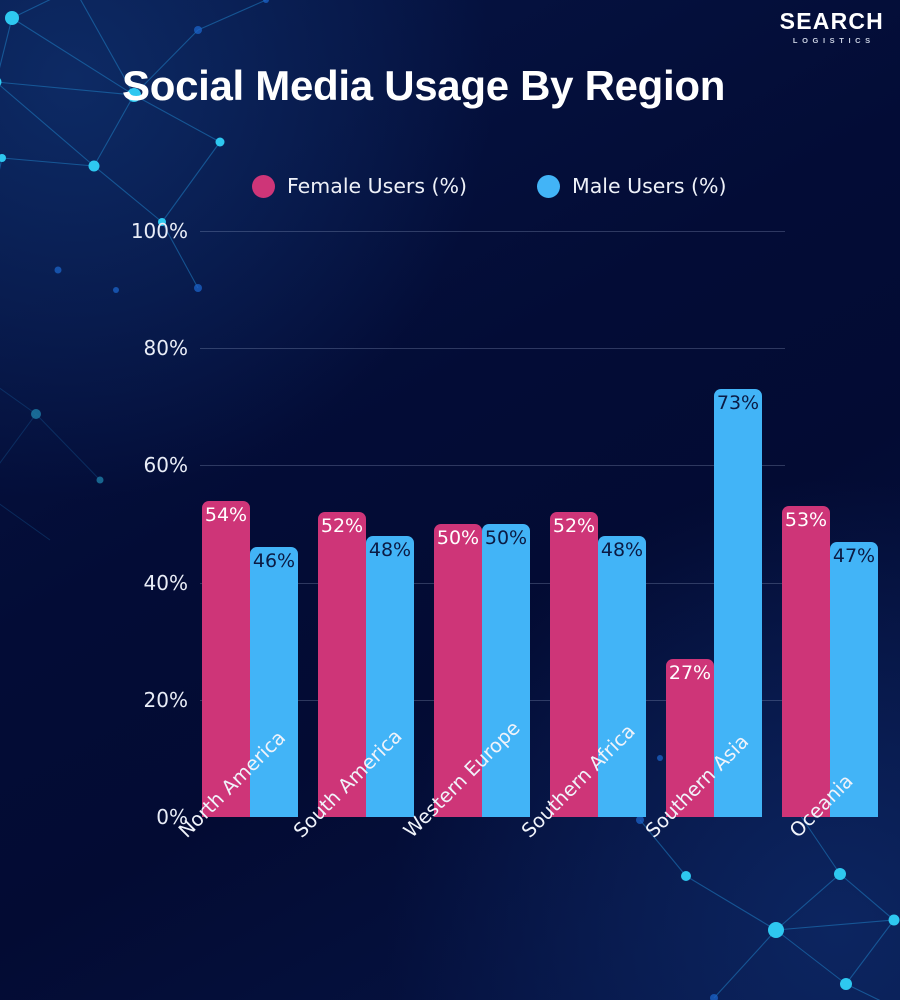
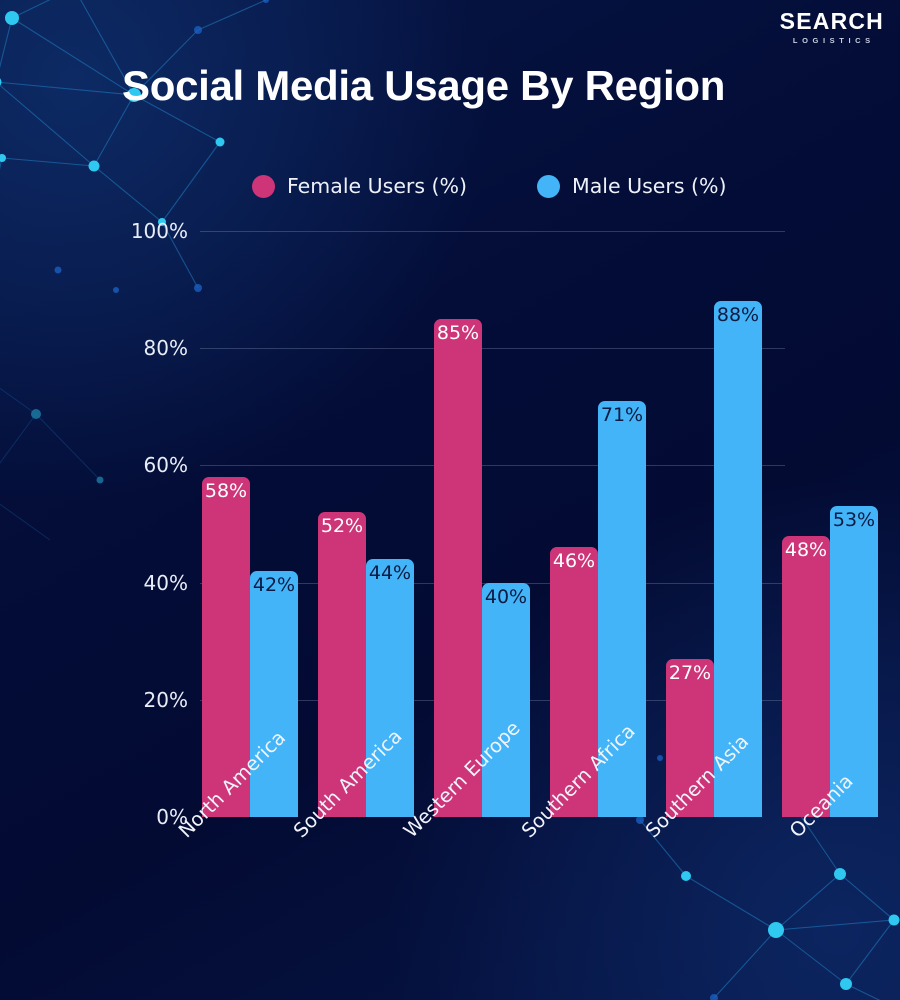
Female Users (%)/North America: 54% -> 58%
Male Users (%)/North America: 46% -> 42%
Male Users (%)/South America: 48% -> 44%
Female Users (%)/Western Europe: 50% -> 85%
Male Users (%)/Western Europe: 50% -> 40%
Female Users (%)/Southern Africa: 52% -> 46%
Male Users (%)/Southern Africa: 48% -> 71%
Male Users (%)/Southern Asia: 73% -> 88%
Female Users (%)/Oceania: 53% -> 48%
Male Users (%)/Oceania: 47% -> 53%
